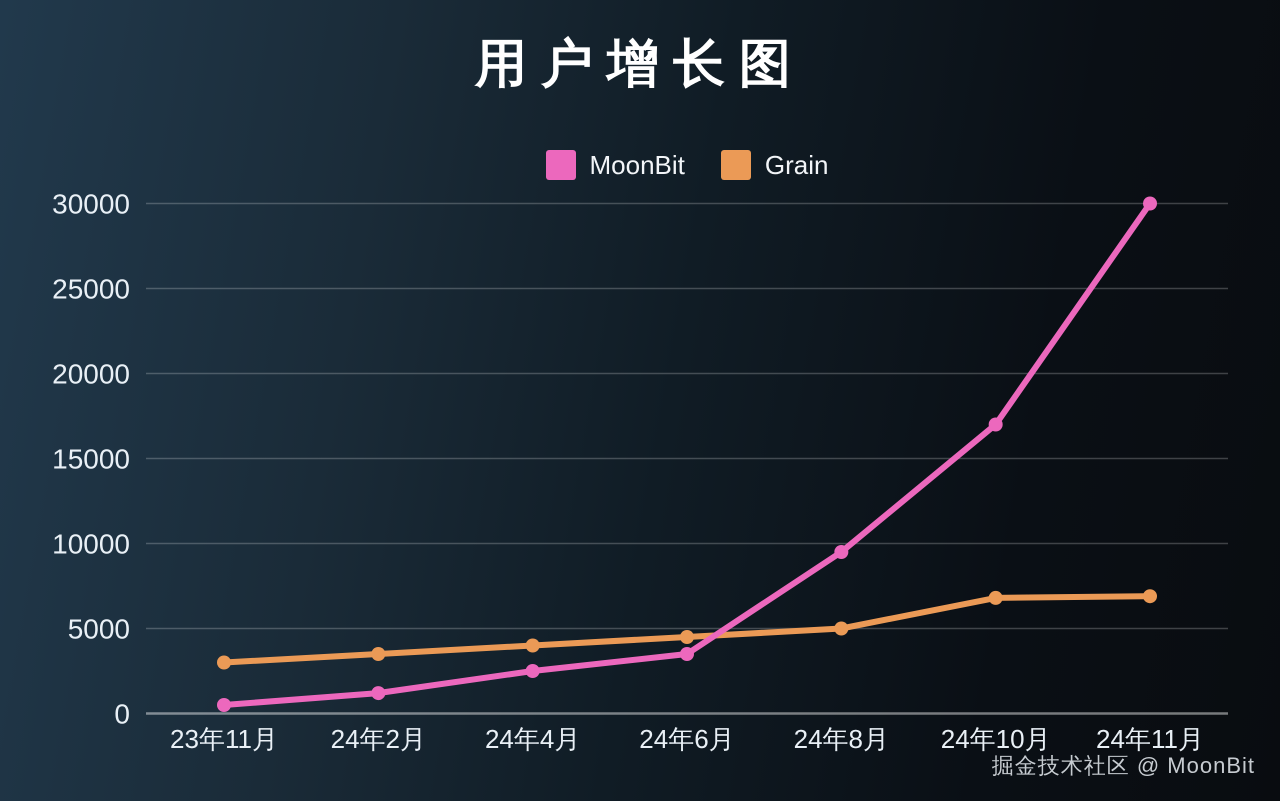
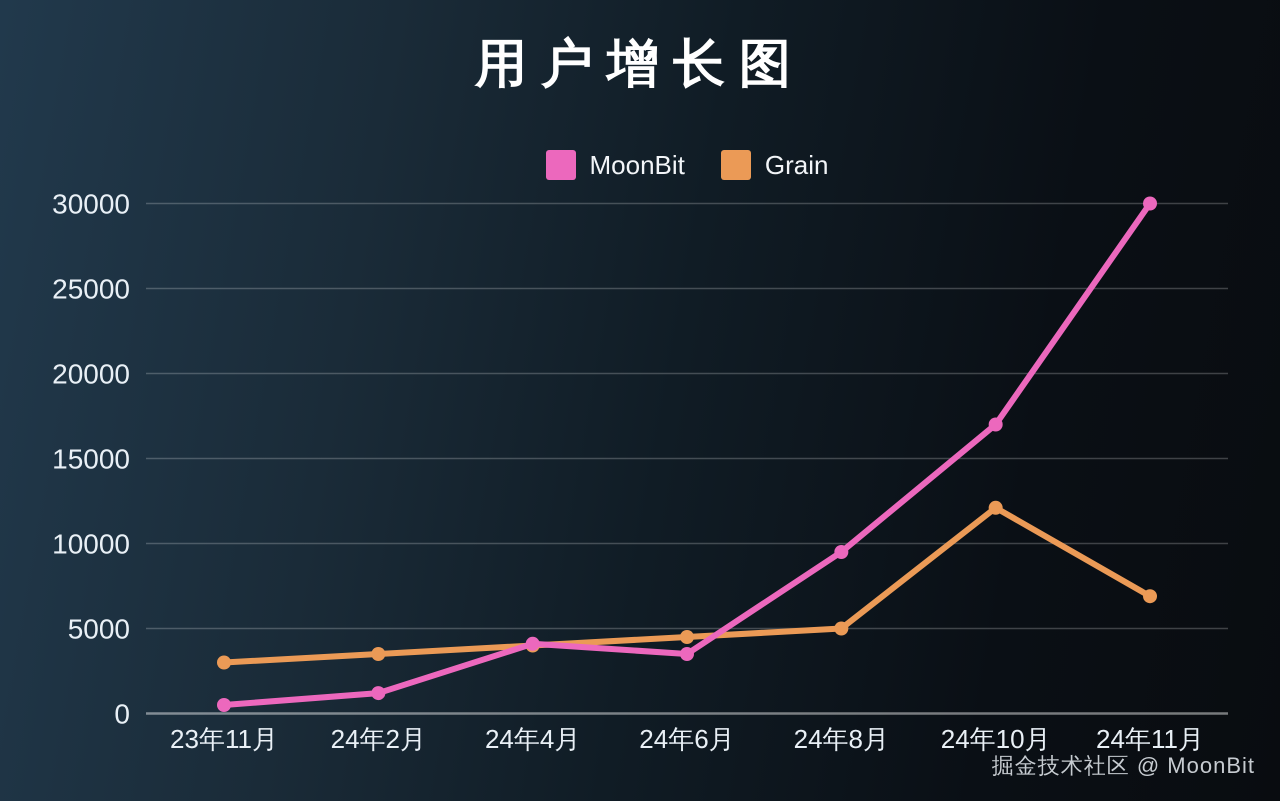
MoonBit/24年4月: 2500 -> 4100
Grain/24年10月: 6800 -> 12100
